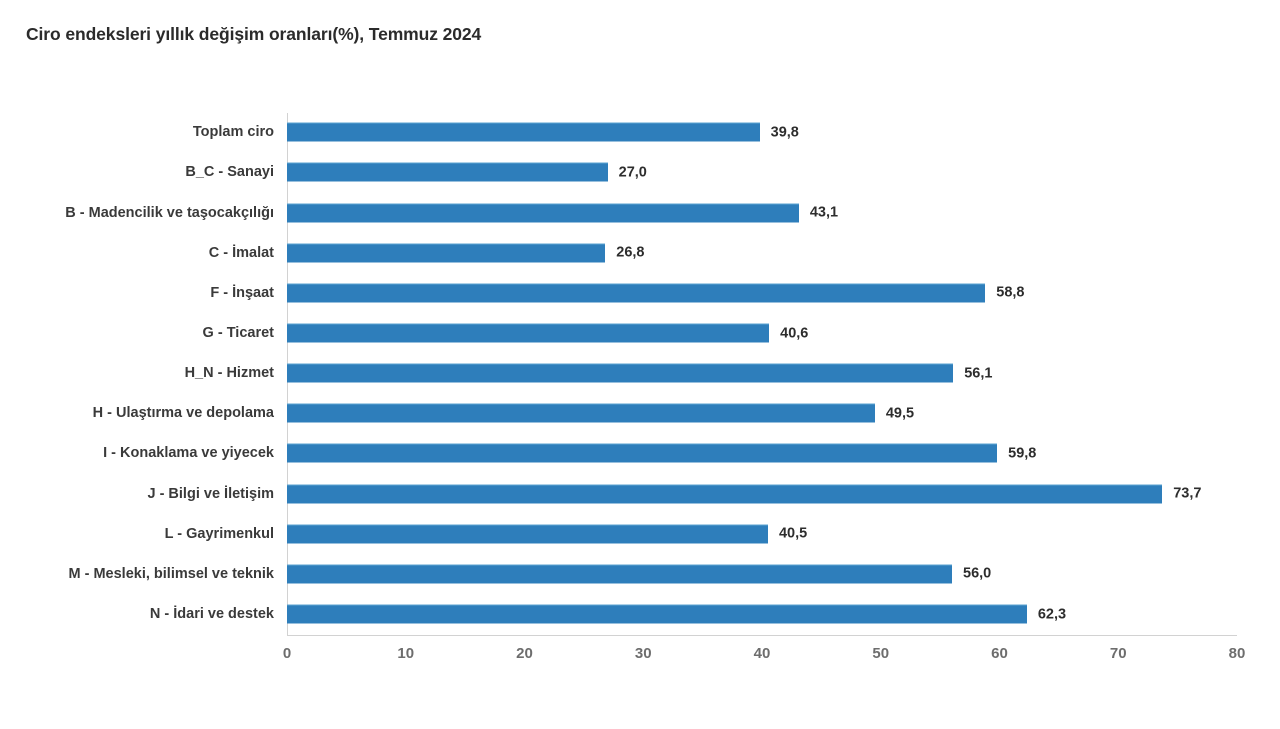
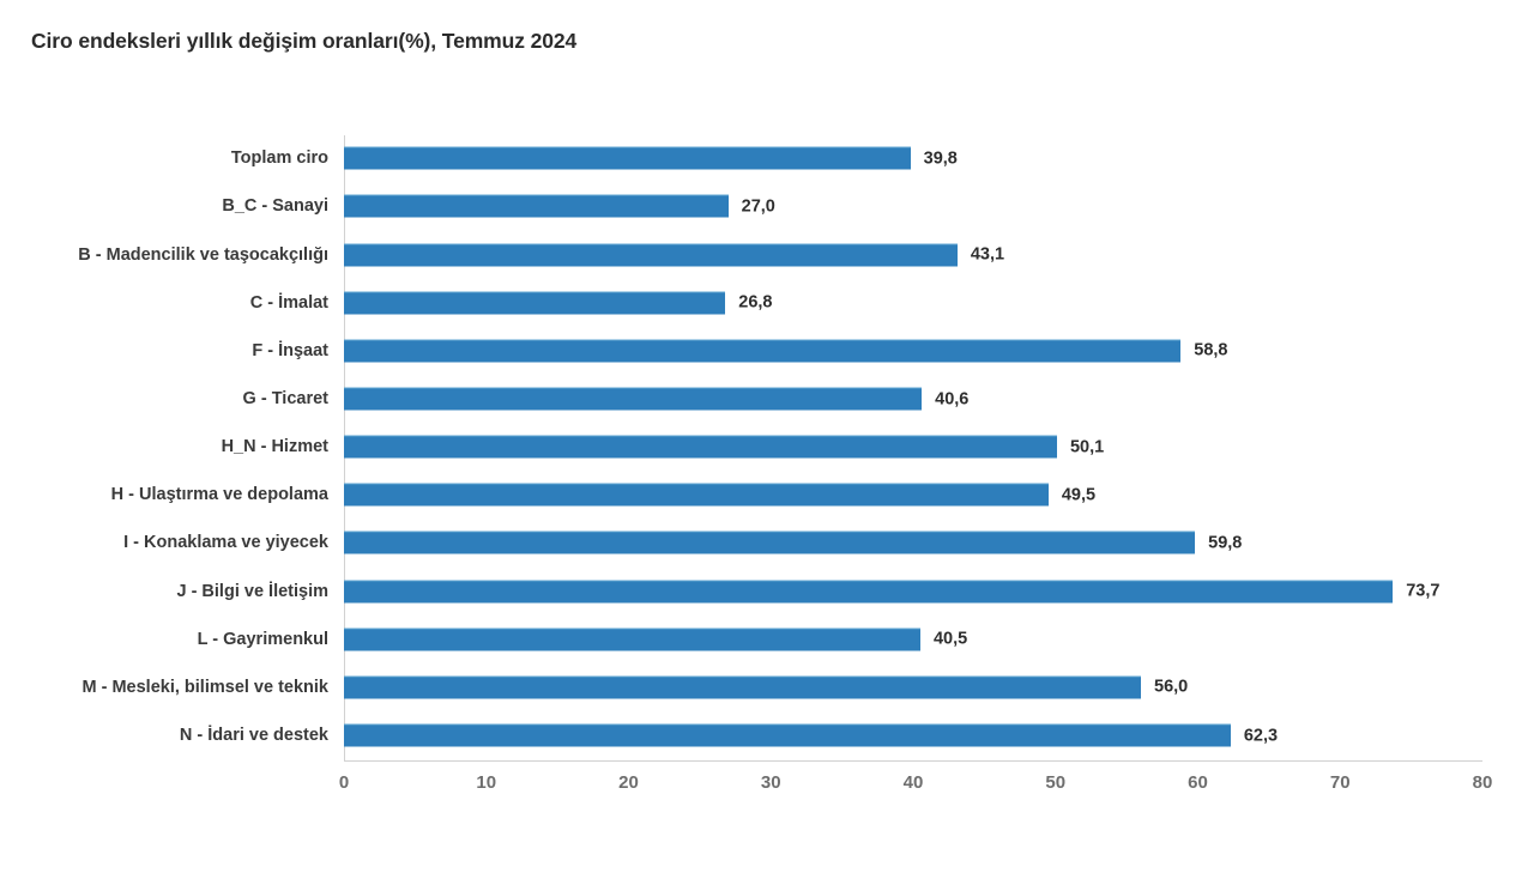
H_N - Hizmet: 56,1 -> 50,1
